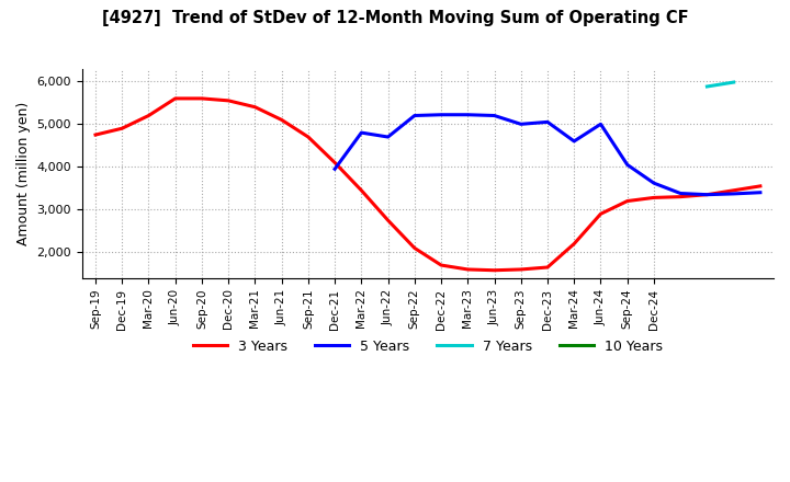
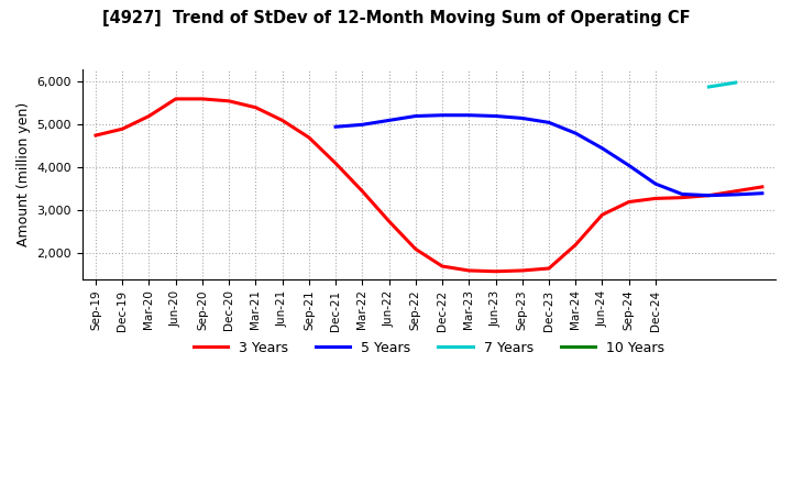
5 Years/Dec-21: 3,950 -> 4,950
5 Years/Mar-22: 4,800 -> 5,000
5 Years/Jun-22: 4,700 -> 5,100
5 Years/Sep-23: 5,000 -> 5,150
5 Years/Mar-24: 4,600 -> 4,800
5 Years/Jun-24: 5,000 -> 4,450
